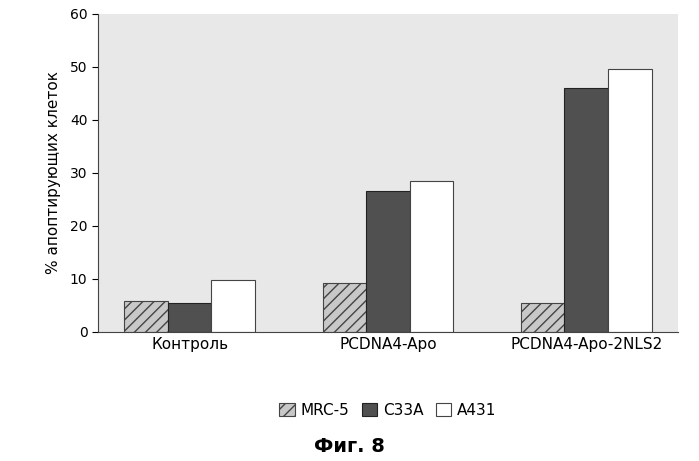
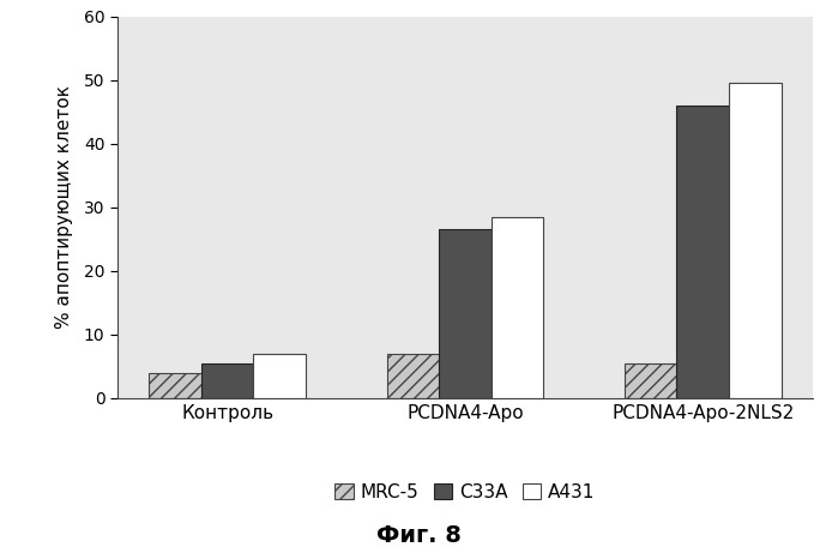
MRC-5/Контроль: 5.8 -> 4.0
A431/Контроль: 9.8 -> 7.0
MRC-5/PCDNA4-Apo: 9.2 -> 7.0
